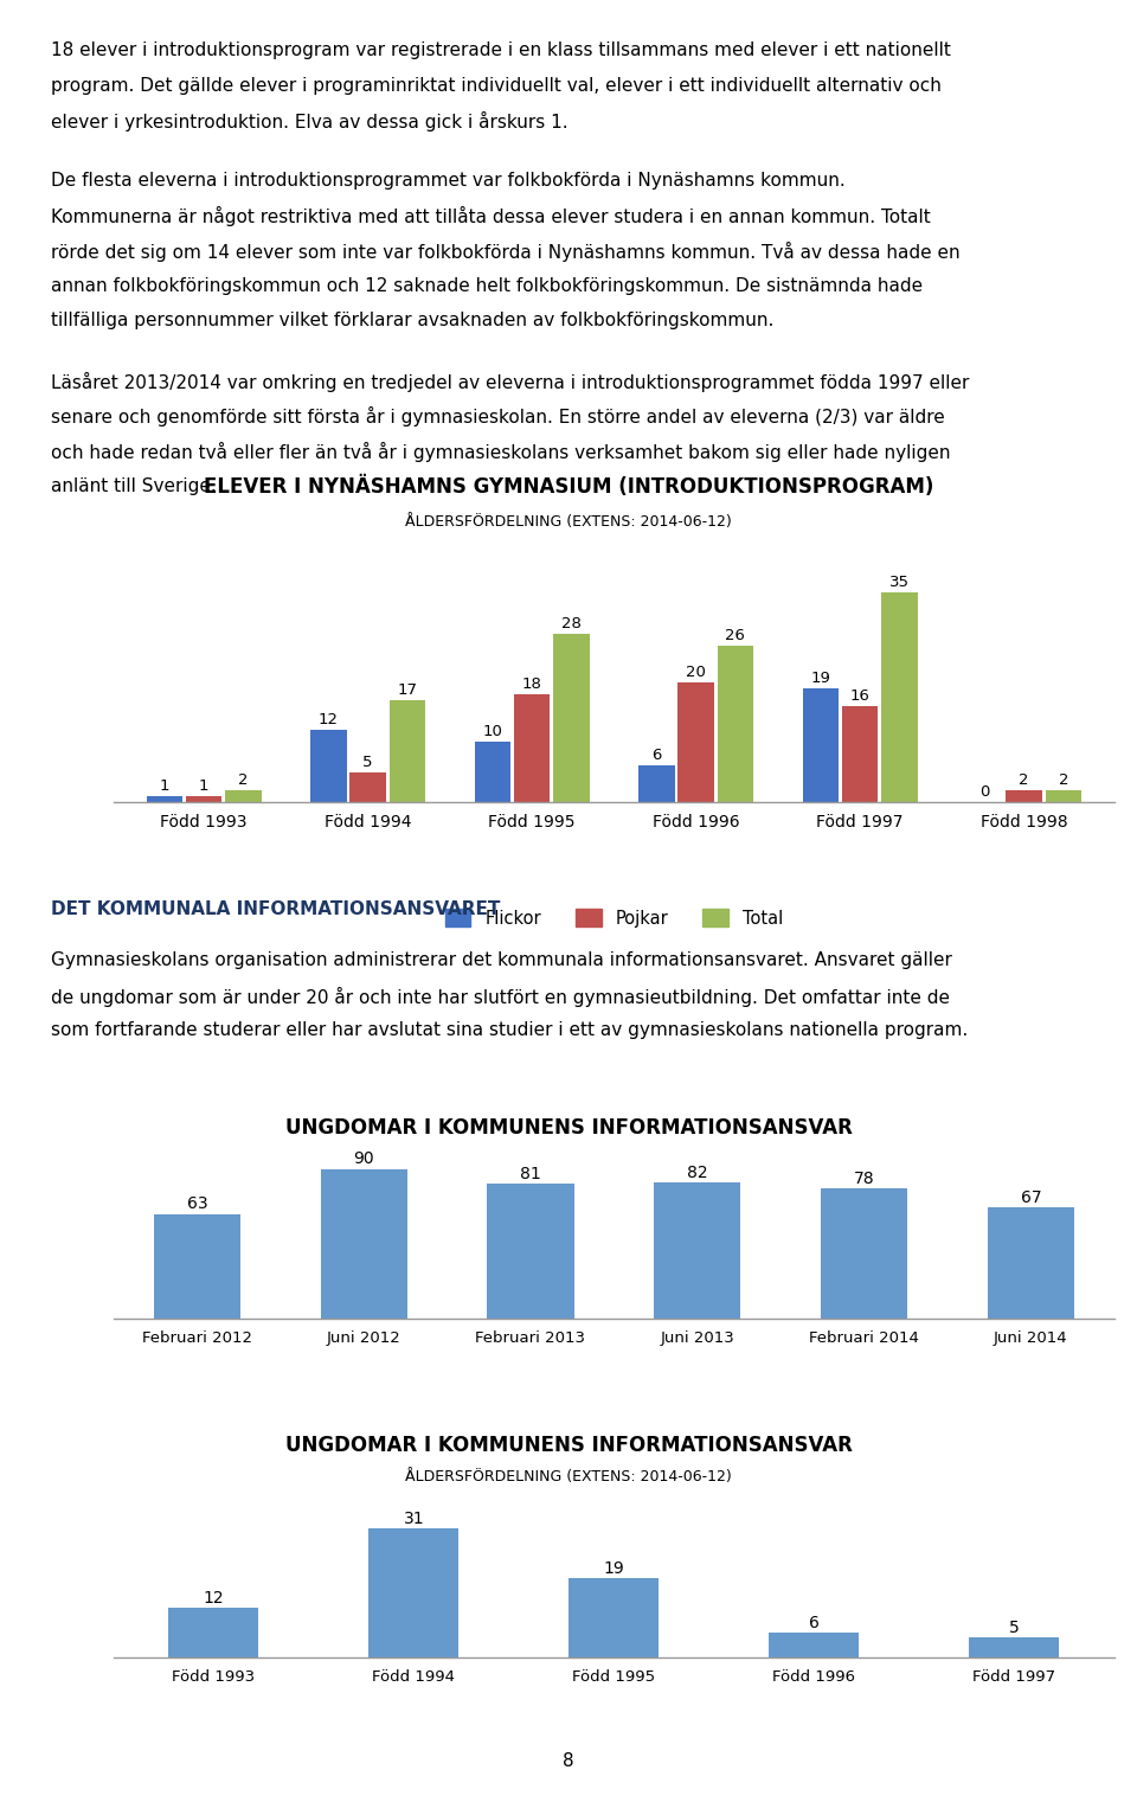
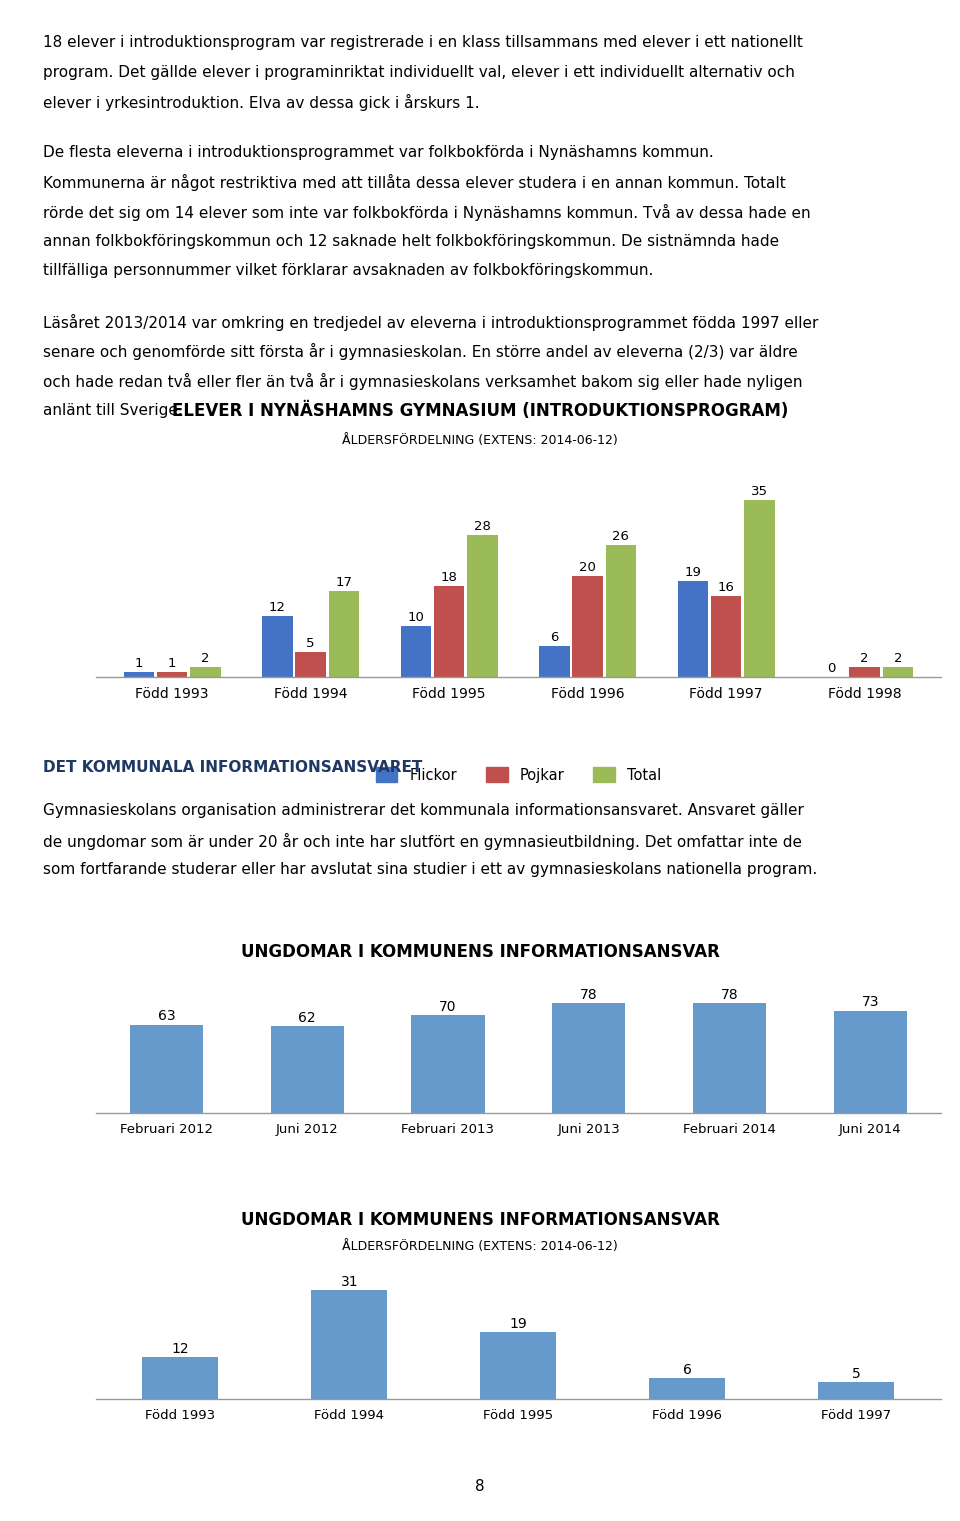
Juni 2012: 90 -> 62
Februari 2013: 81 -> 70
Juni 2013: 82 -> 78
Juni 2014: 67 -> 73
